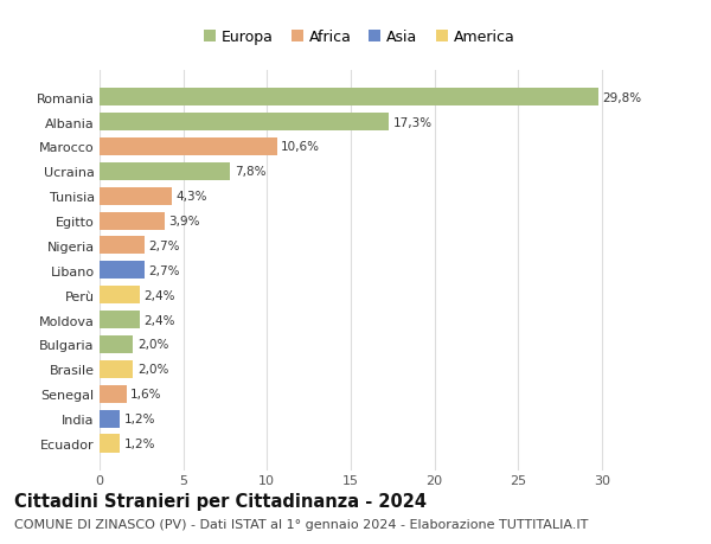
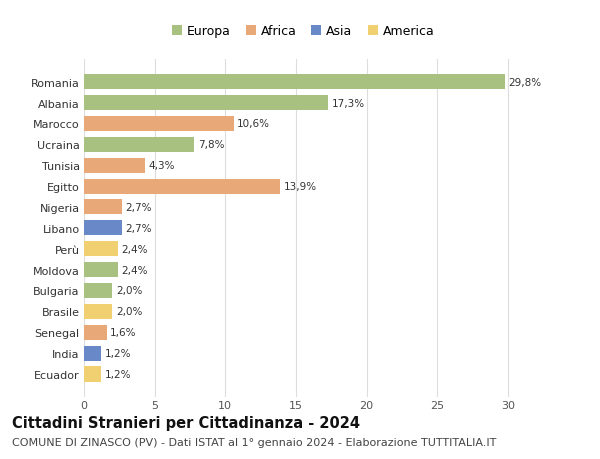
Egitto: 3,9% -> 13,9%
